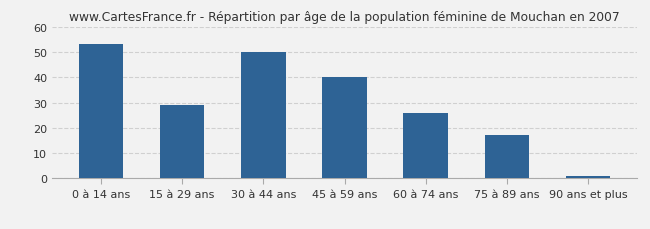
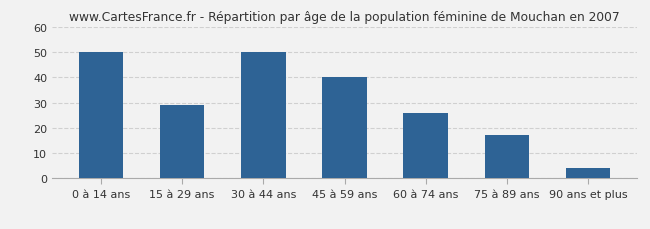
0 à 14 ans: 53 -> 50
90 ans et plus: 1 -> 4
